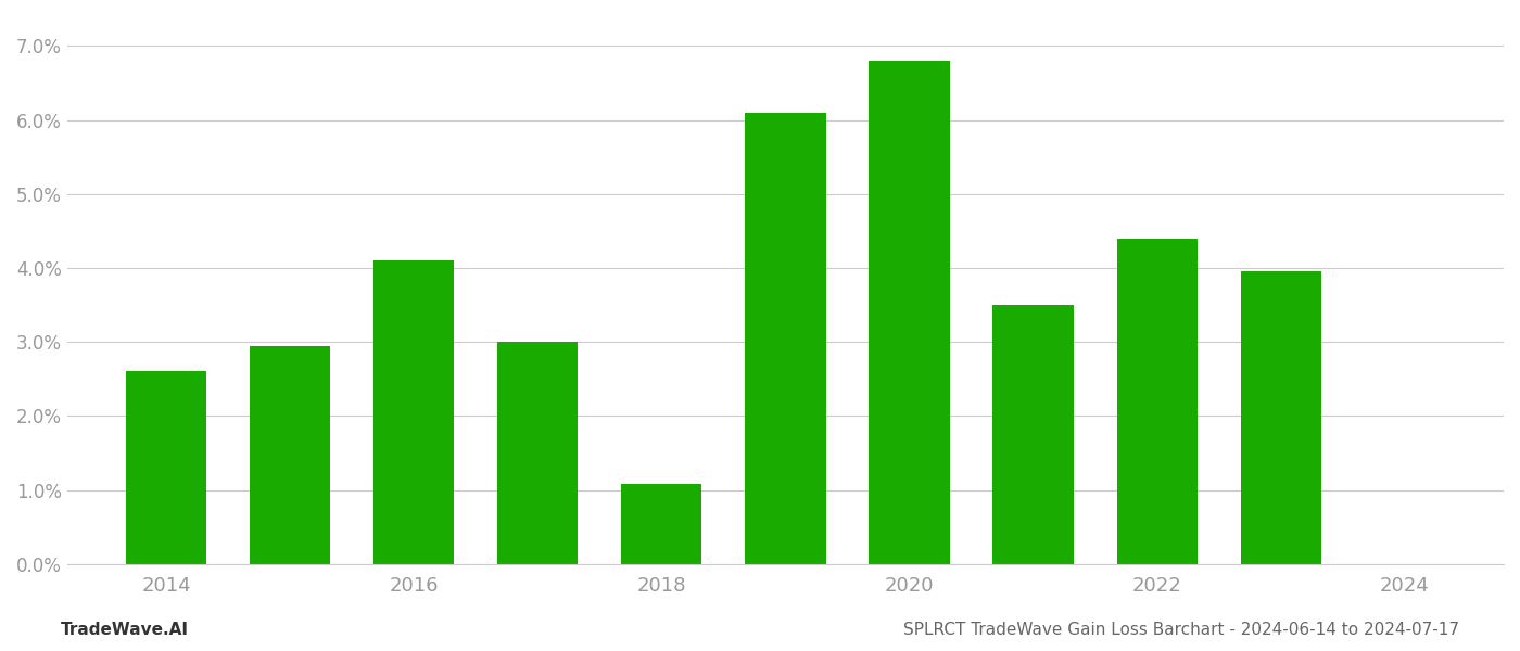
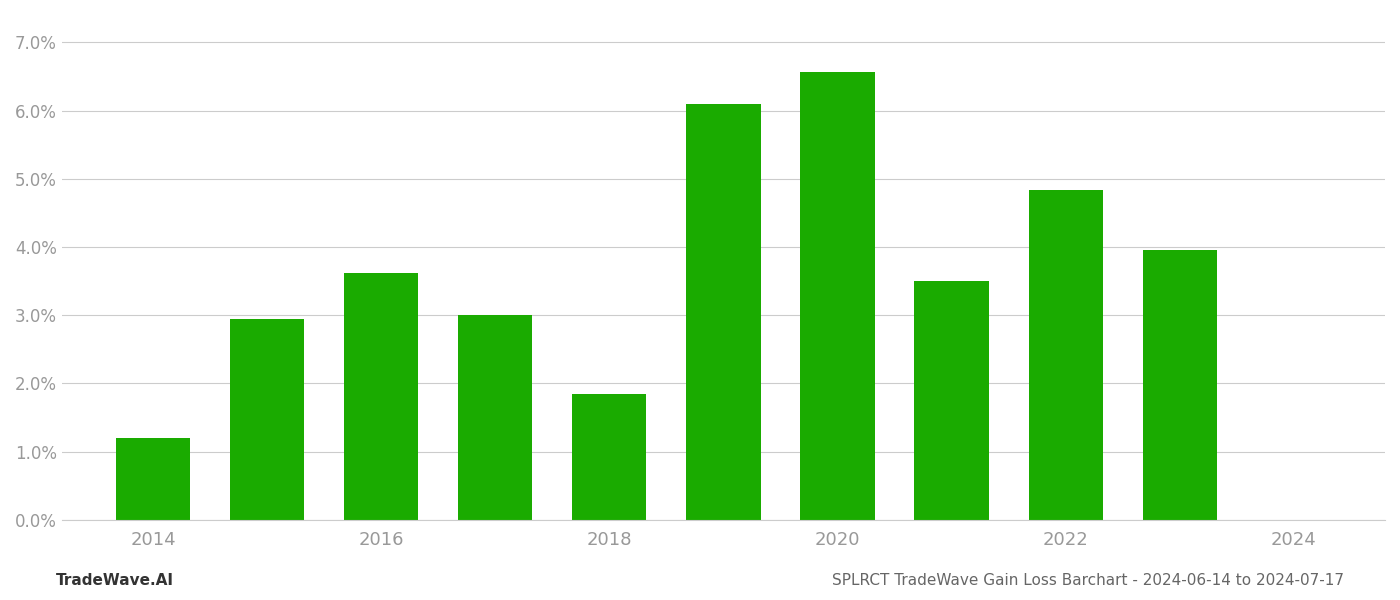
2014: 2.60% -> 1.20%
2016: 4.10% -> 3.62%
2018: 1.08% -> 1.84%
2020: 6.80% -> 6.56%
2022: 4.40% -> 4.84%
